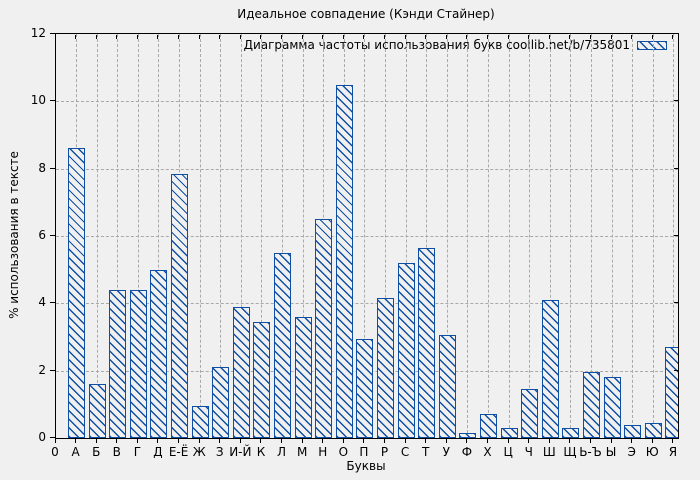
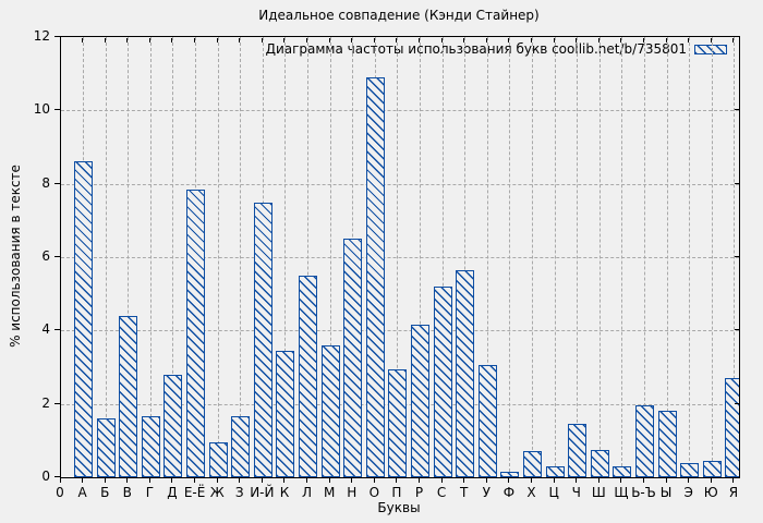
Г: 4.4 -> 1.6
Д: 5.0 -> 2.8
З: 2.1 -> 1.6
И-Й: 3.9 -> 7.5
О: 10.5 -> 10.9
Ш: 4.1 -> 0.8
